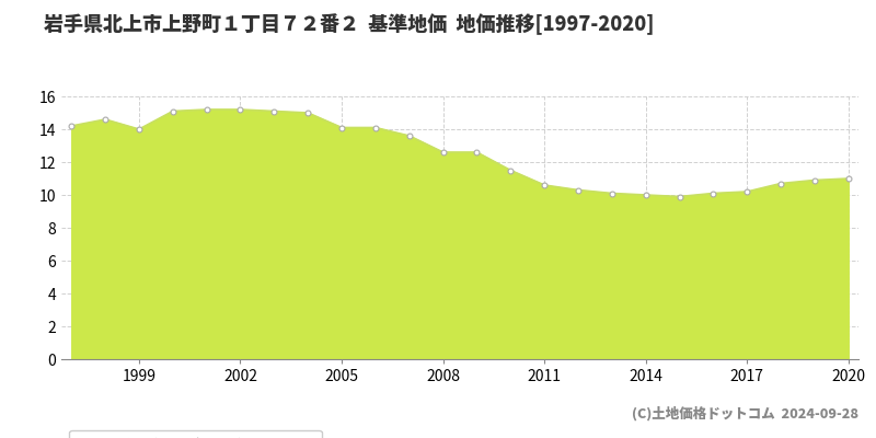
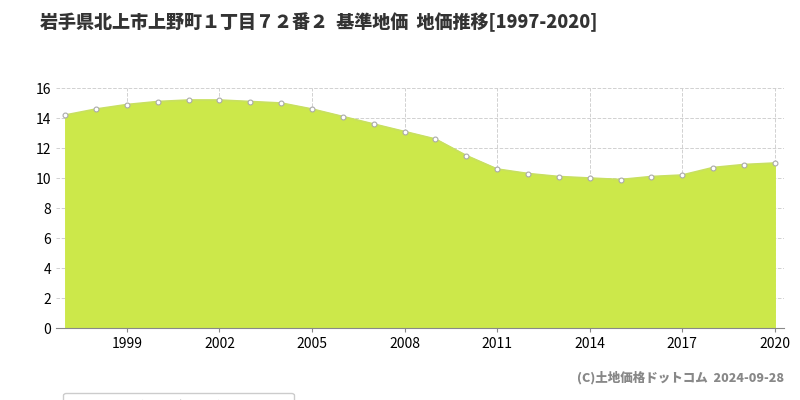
1999: 14.0 -> 14.9
2005: 14.1 -> 14.6
2008: 12.6 -> 13.1
